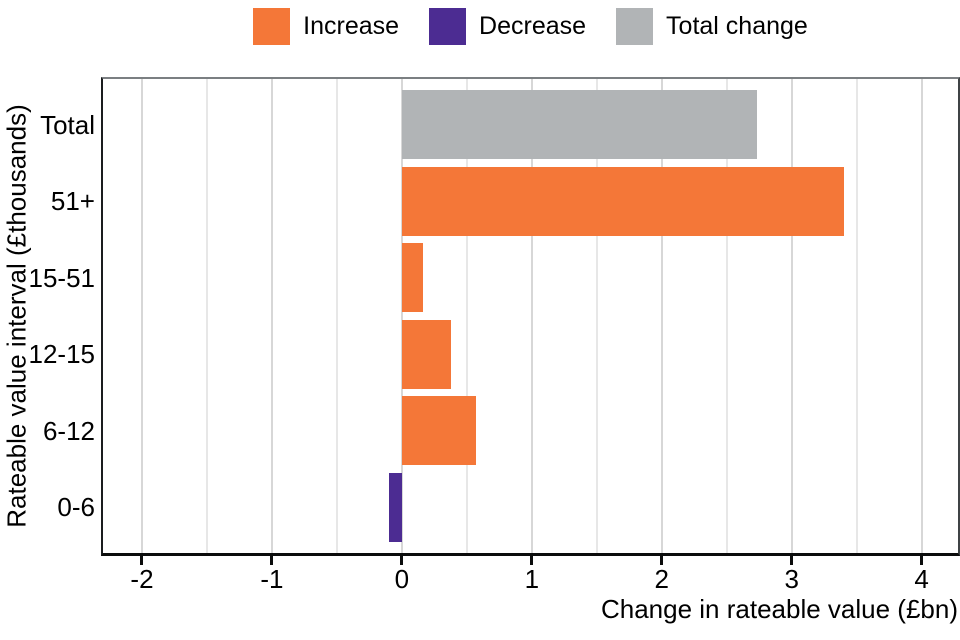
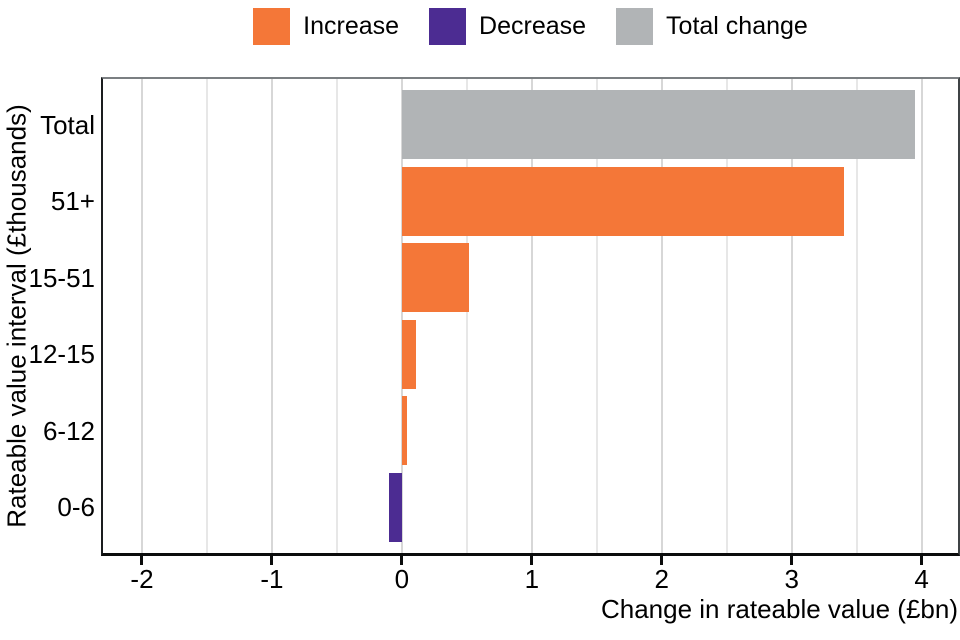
Total: 2.73 -> 3.95
15-51: 0.16 -> 0.52
12-15: 0.38 -> 0.11
6-12: 0.57 -> 0.04
